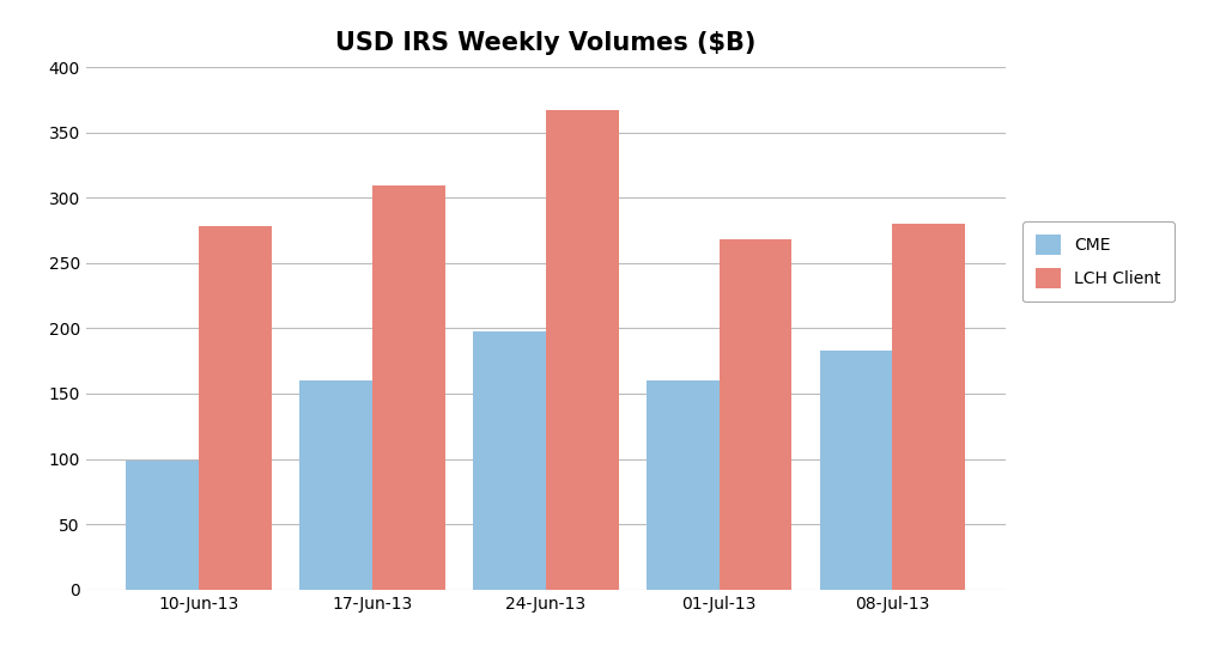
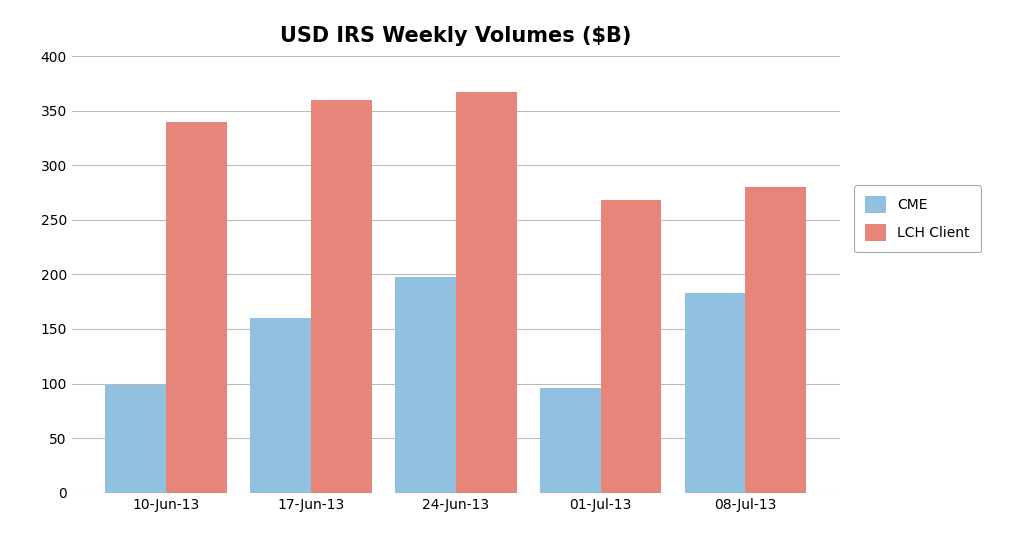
LCH Client/10-Jun-13: 278 -> 340
LCH Client/17-Jun-13: 309 -> 360
CME/01-Jul-13: 160 -> 96
